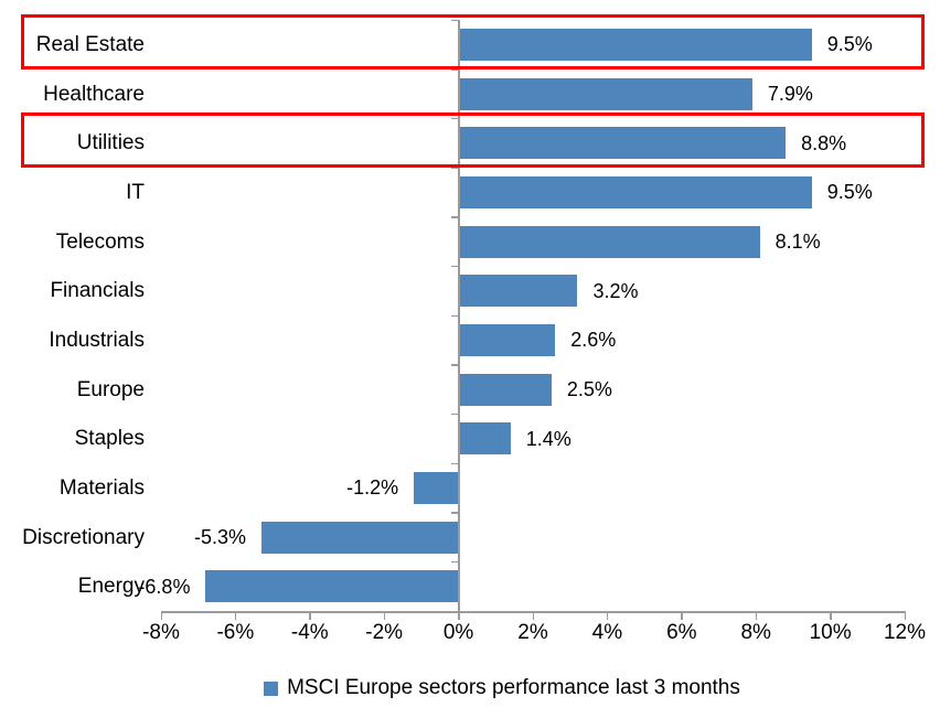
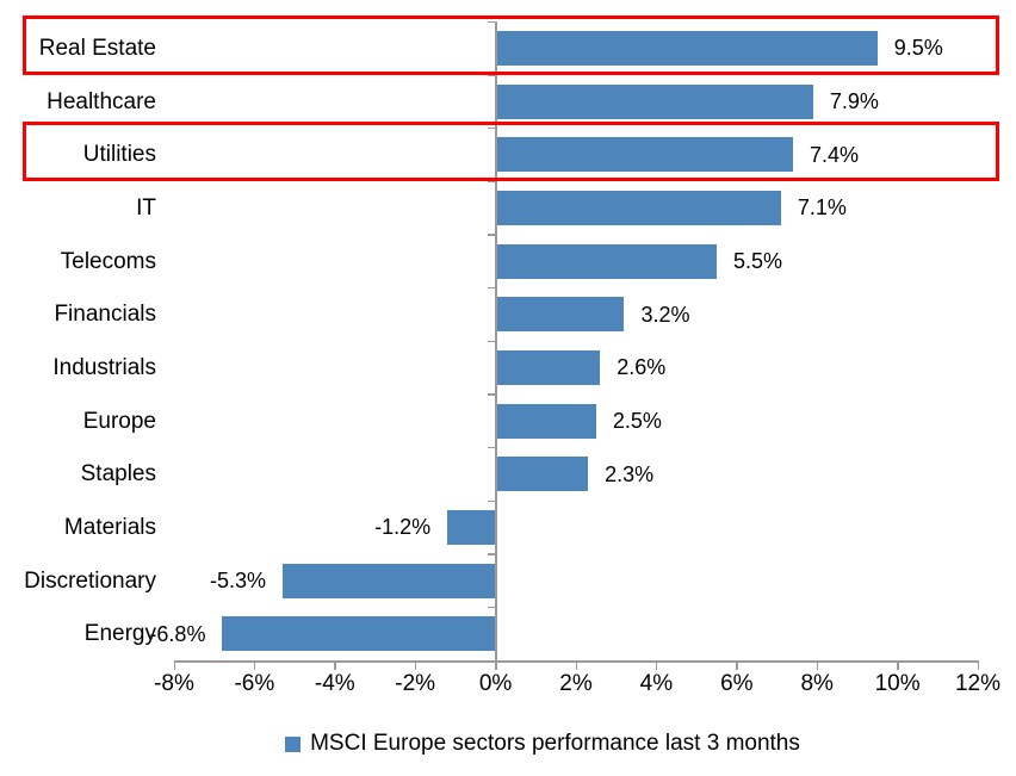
Utilities: 8.8% -> 7.4%
IT: 9.5% -> 7.1%
Telecoms: 8.1% -> 5.5%
Staples: 1.4% -> 2.3%
